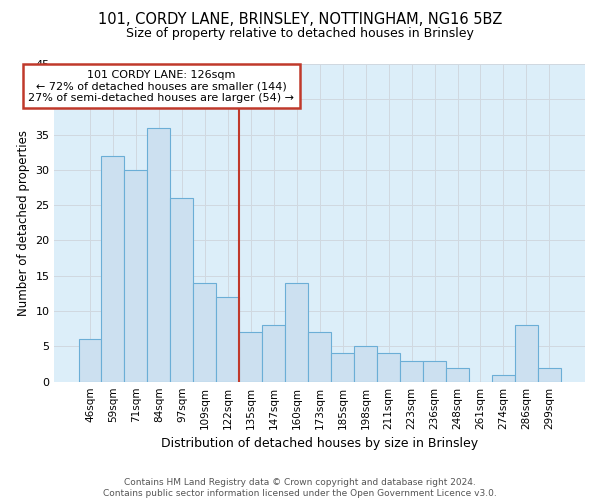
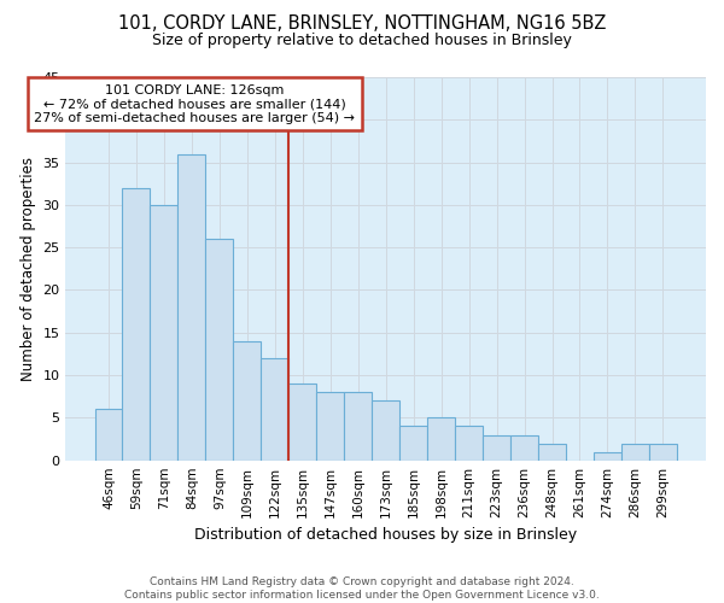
135sqm: 7 -> 9
160sqm: 14 -> 8
286sqm: 8 -> 2
